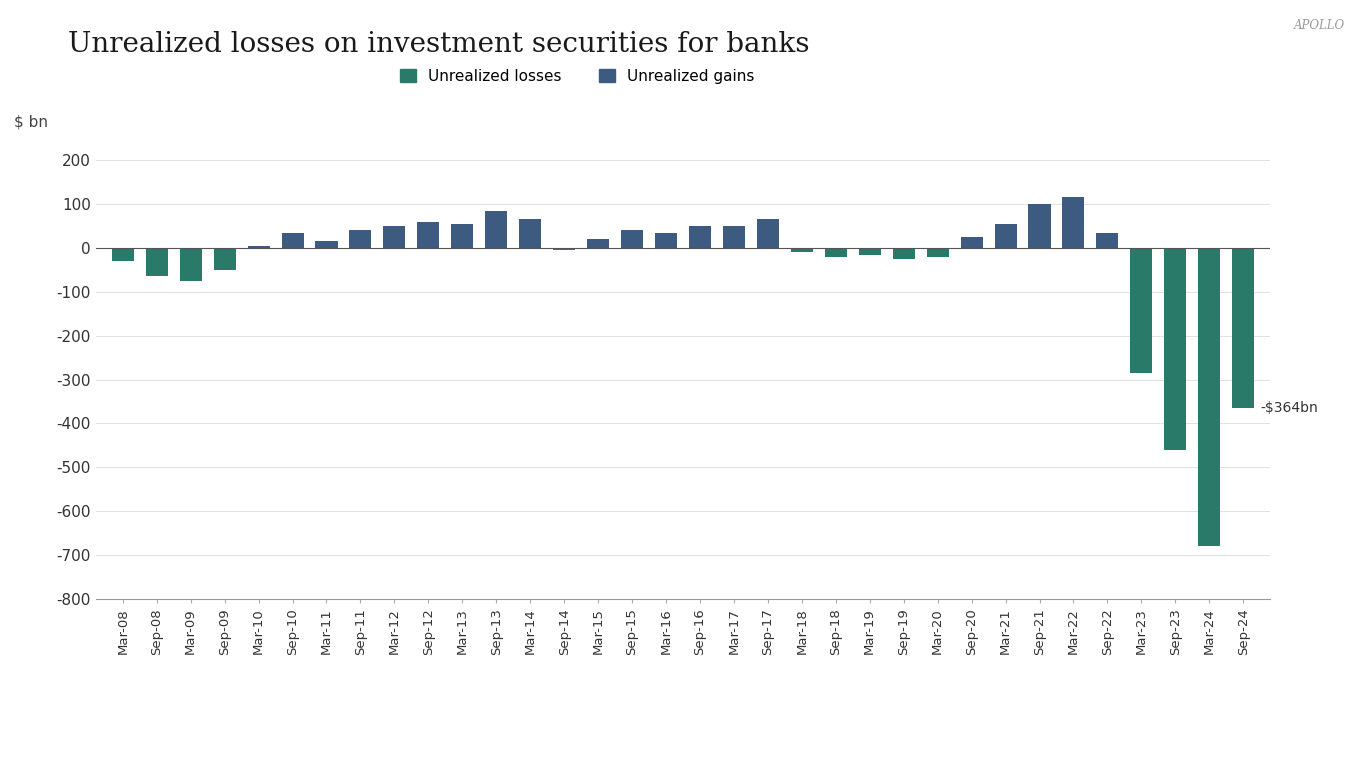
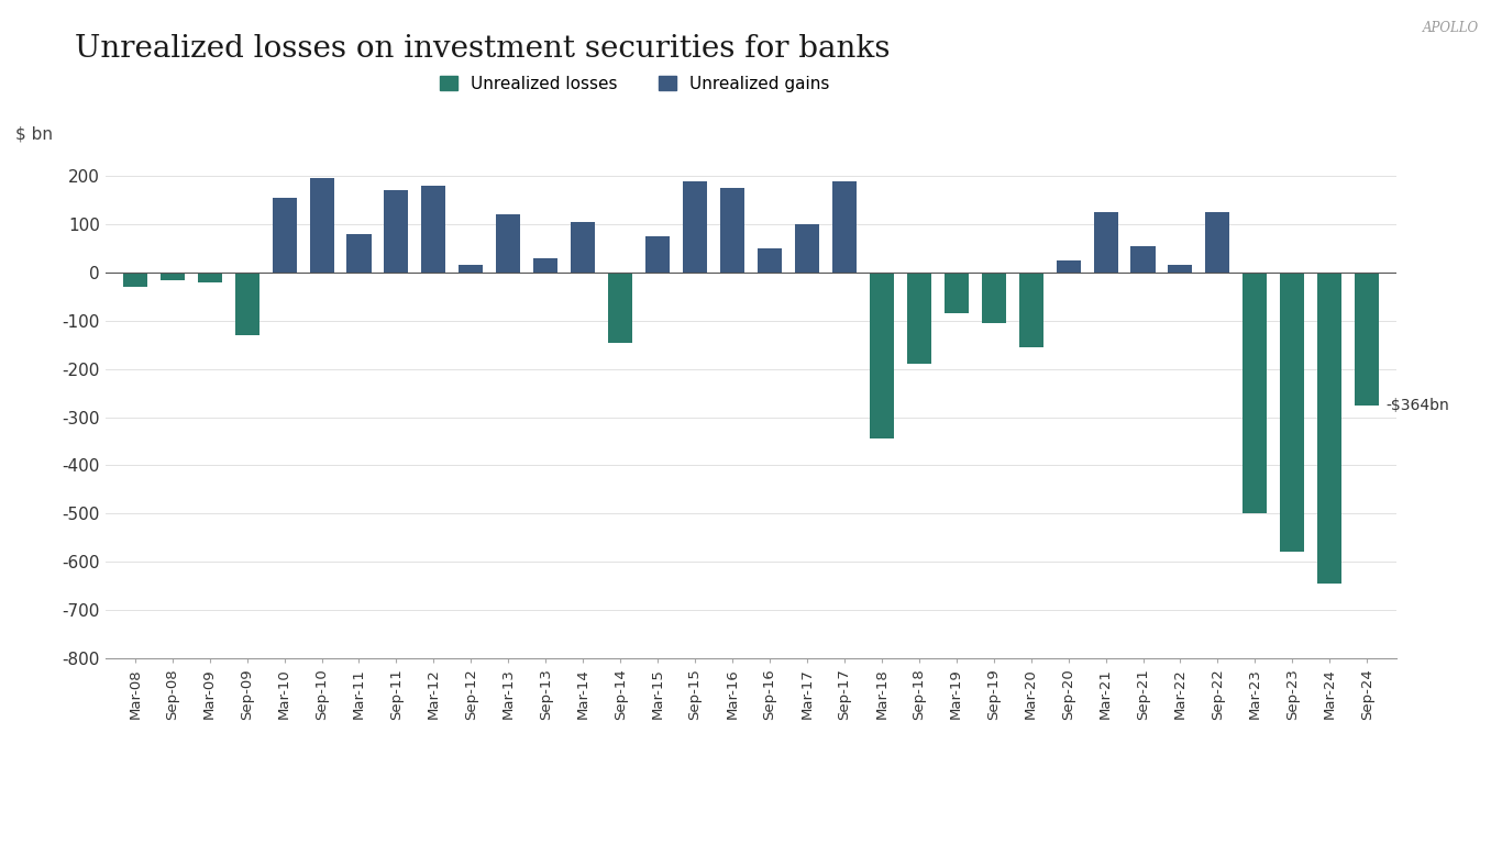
Sep-08: -65 -> -15
Mar-09: -75 -> -20
Sep-09: -50 -> -130
Mar-10: 5 -> 155
Sep-10: 35 -> 195
Mar-11: 15 -> 80
Sep-11: 40 -> 170
Mar-12: 50 -> 180
Sep-12: 60 -> 15
Mar-13: 55 -> 120
Sep-13: 85 -> 30
Mar-14: 65 -> 105
Sep-14: -5 -> -145
Mar-15: 20 -> 75
Sep-15: 40 -> 190
Mar-16: 35 -> 175
Mar-17: 50 -> 100
Sep-17: 65 -> 190
Mar-18: -10 -> -345
Sep-18: -20 -> -190
Mar-19: -15 -> -85
Sep-19: -25 -> -105
Mar-20: -20 -> -155
Mar-21: 55 -> 125
Sep-21: 100 -> 55
Mar-22: 115 -> 15
Sep-22: 35 -> 125
Mar-23: -285 -> -500
Sep-23: -460 -> -580
Mar-24: -680 -> -645
Sep-24: -364 -> -275
